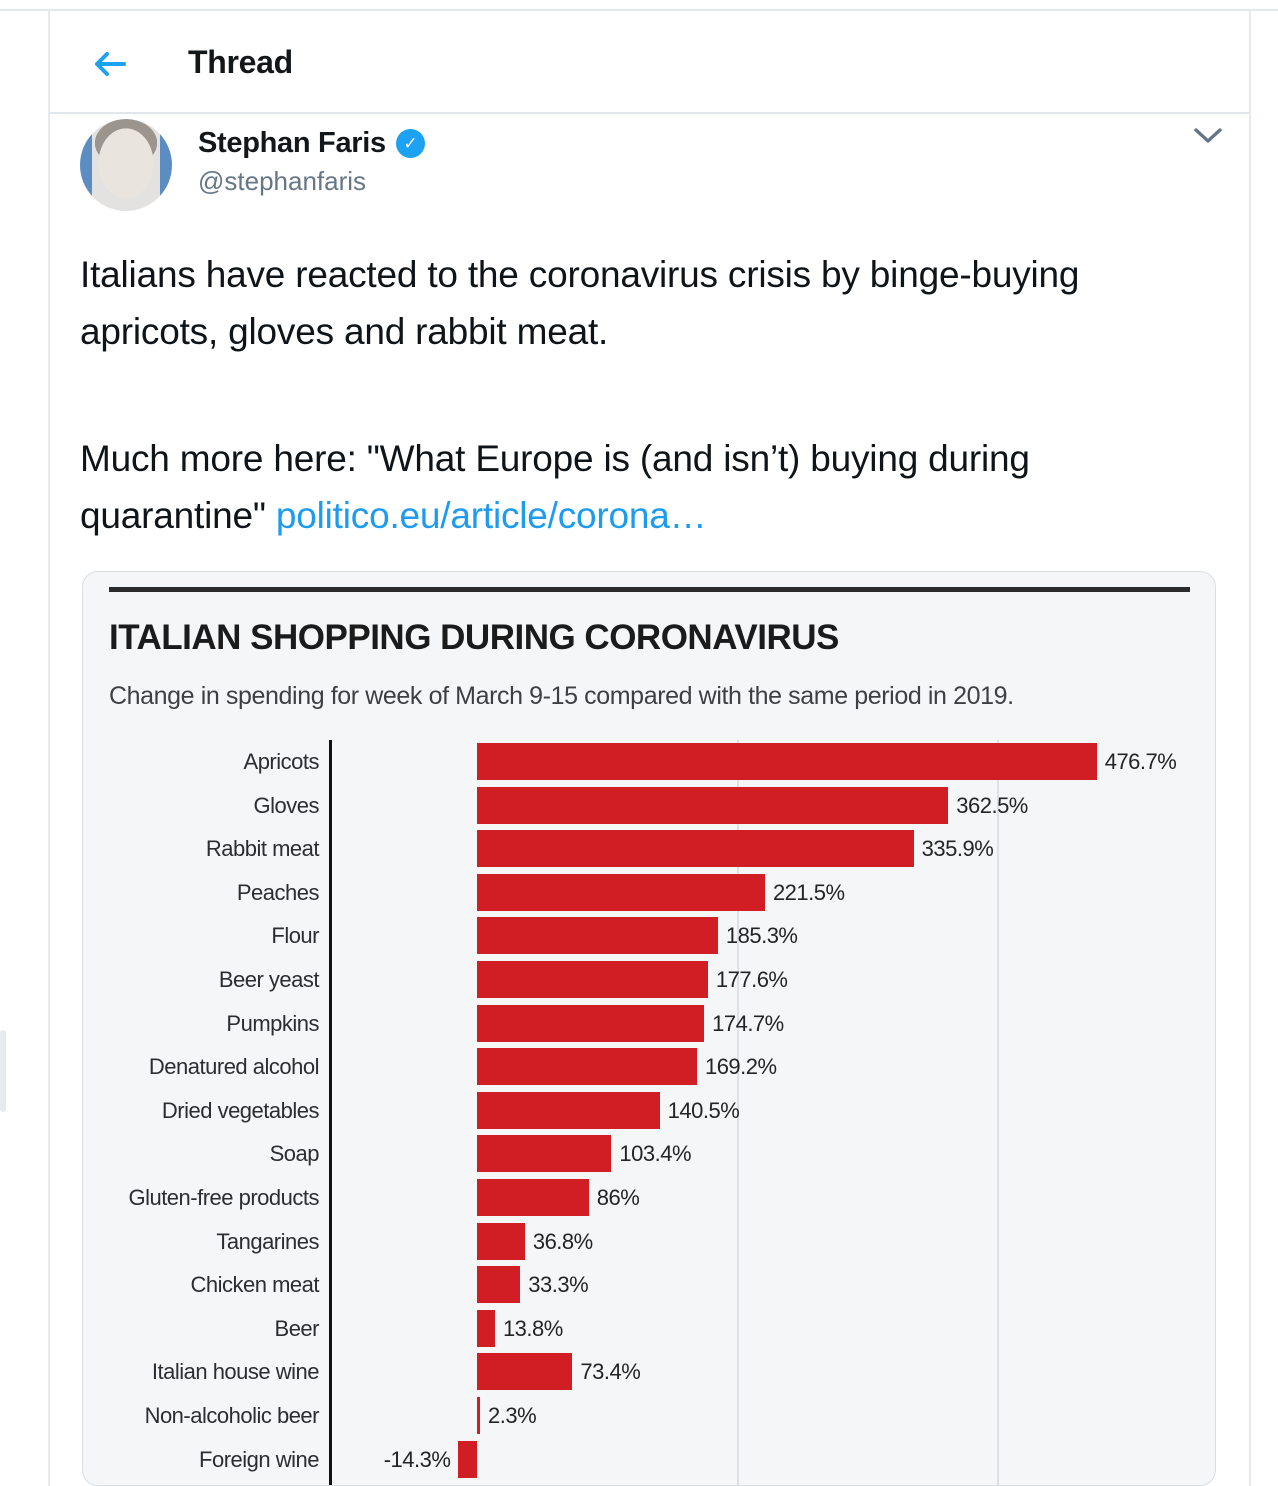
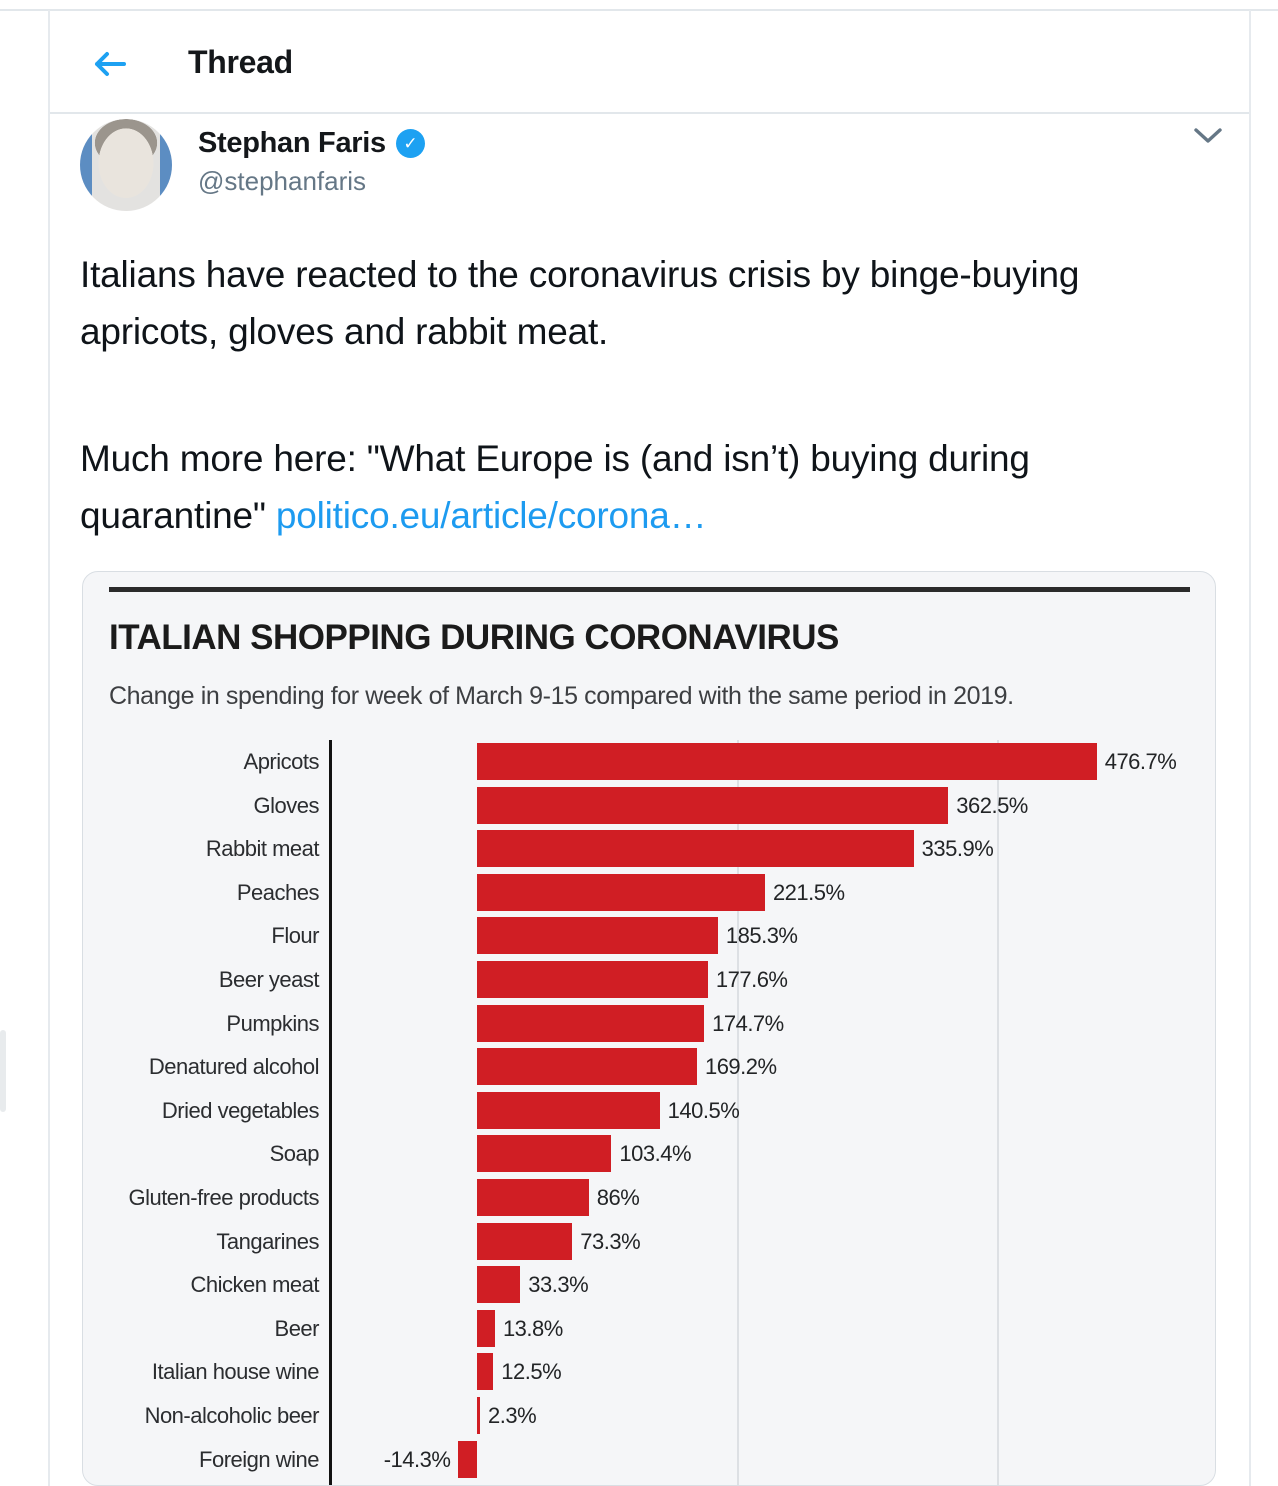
Tangarines: 36.8% -> 73.3%
Italian house wine: 73.4% -> 12.5%
